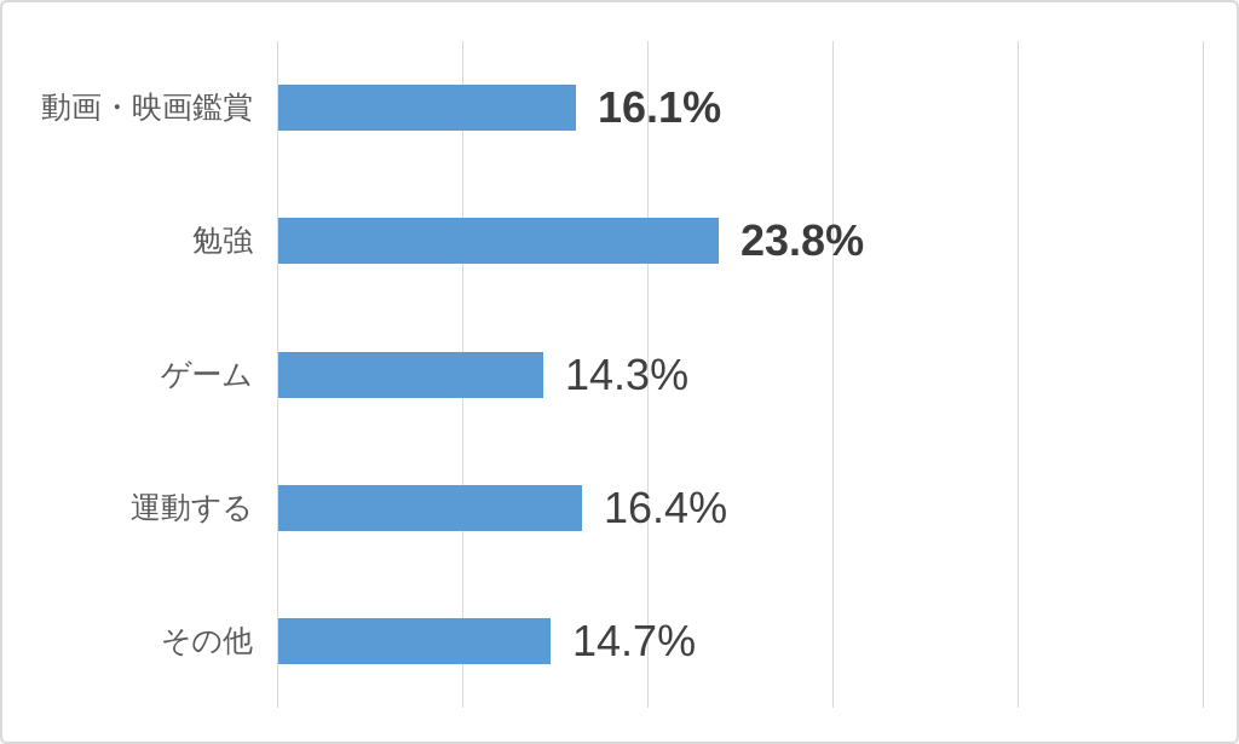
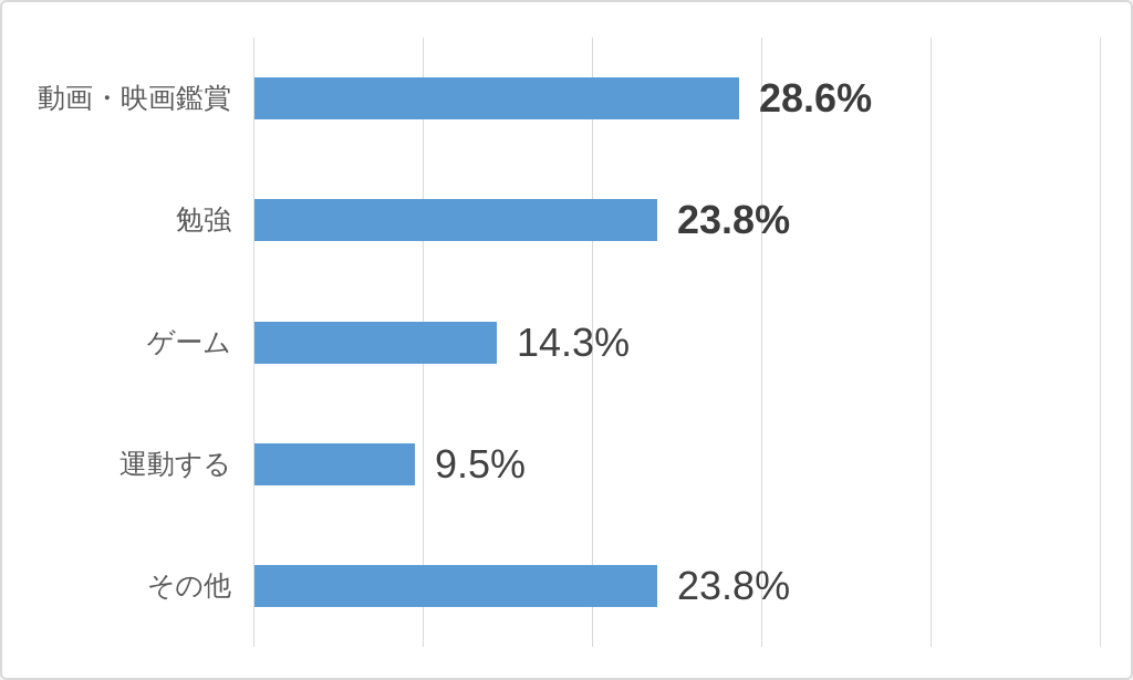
動画・映画鑑賞: 16.1% -> 28.6%
運動する: 16.4% -> 9.5%
その他: 14.7% -> 23.8%
